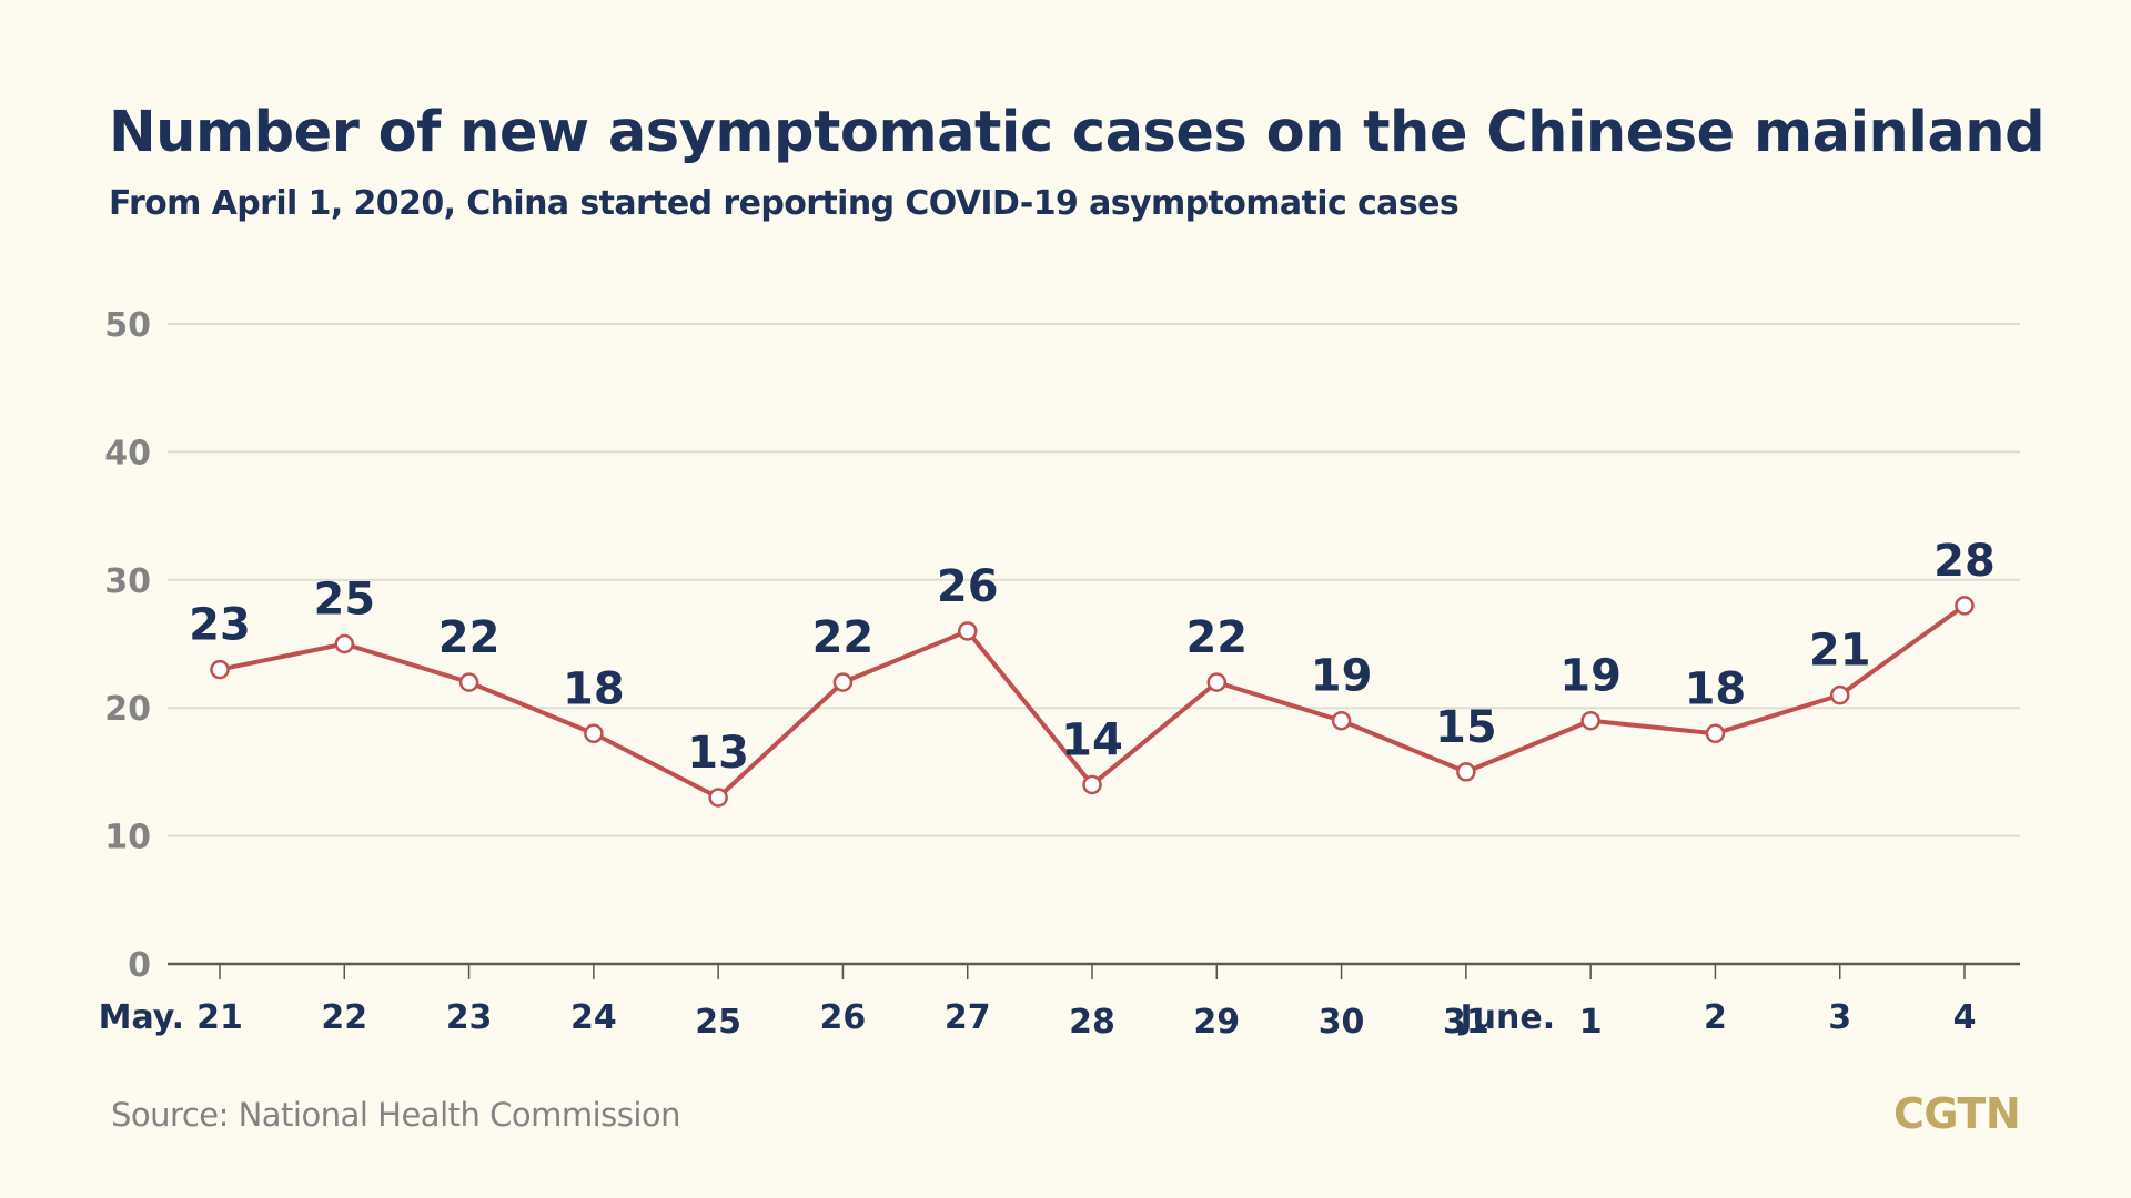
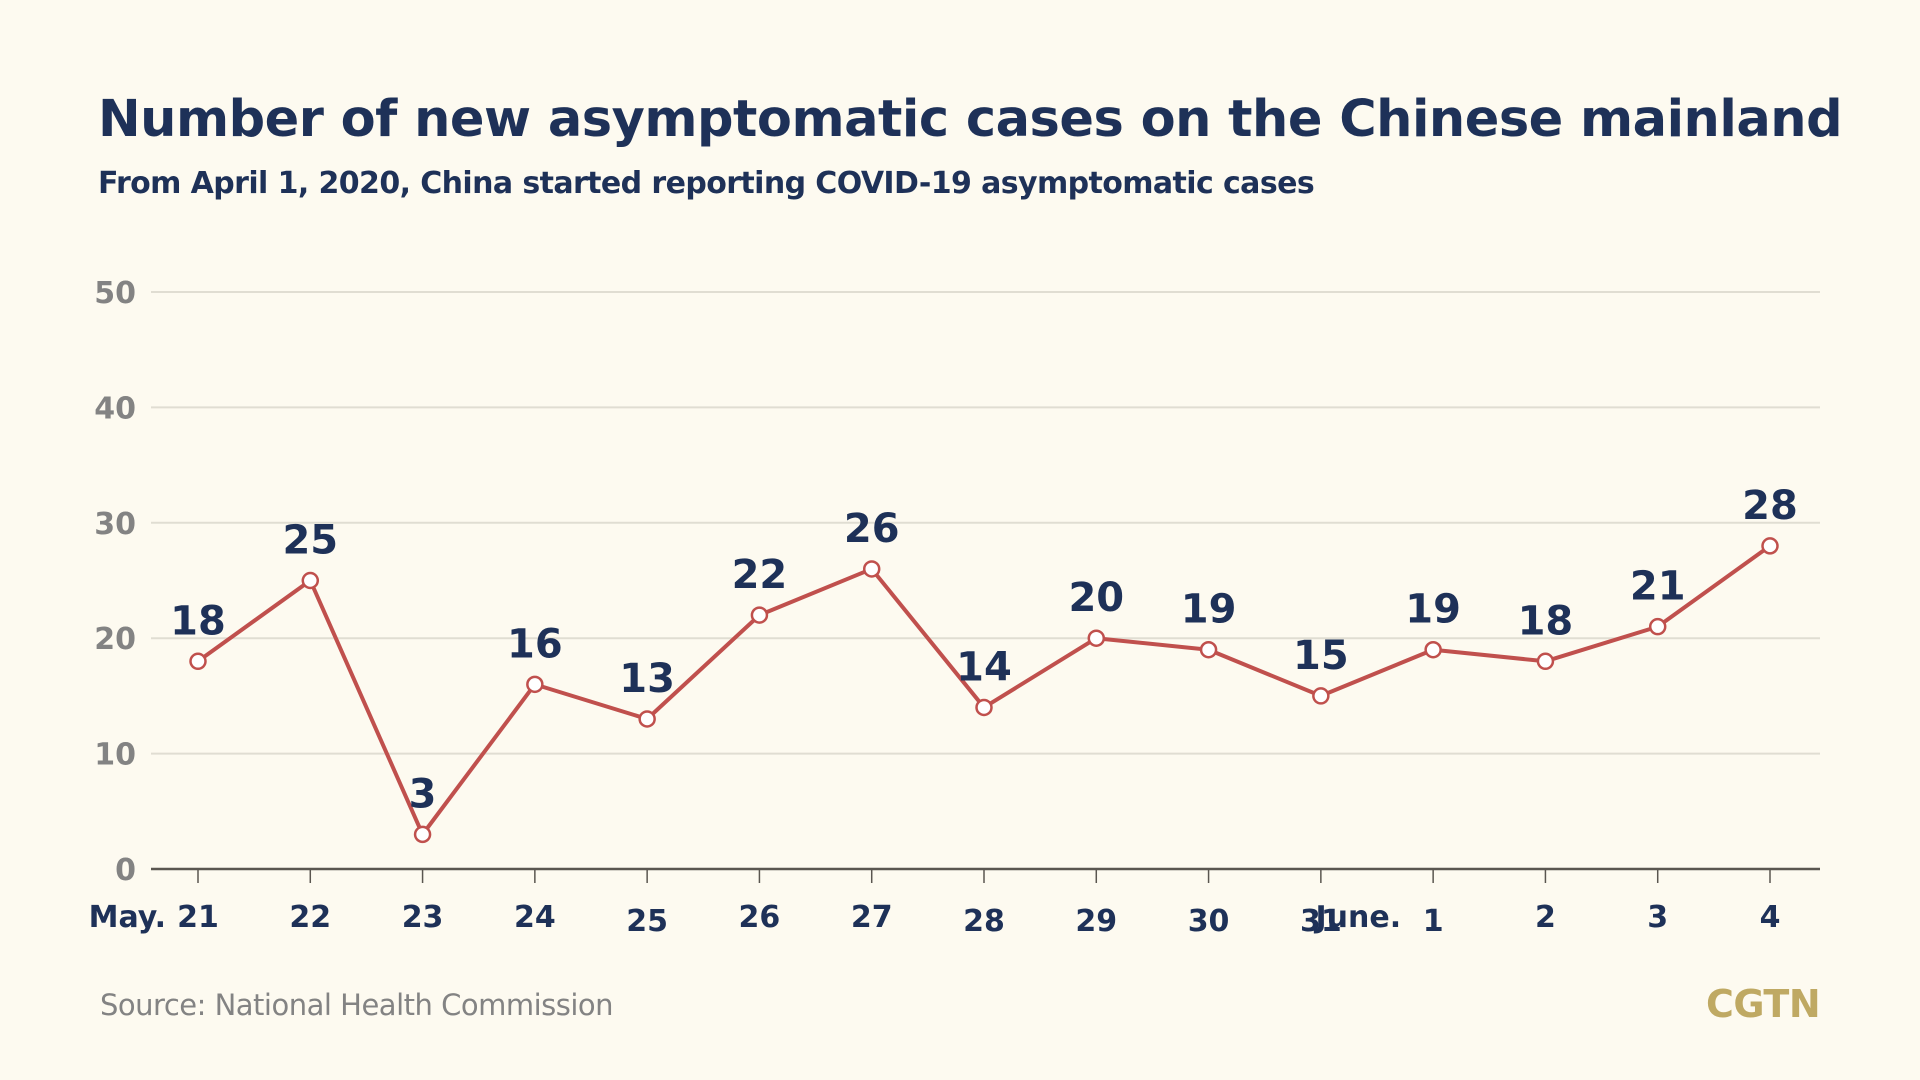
21: 23 -> 18
23: 22 -> 3
24: 18 -> 16
29: 22 -> 20
